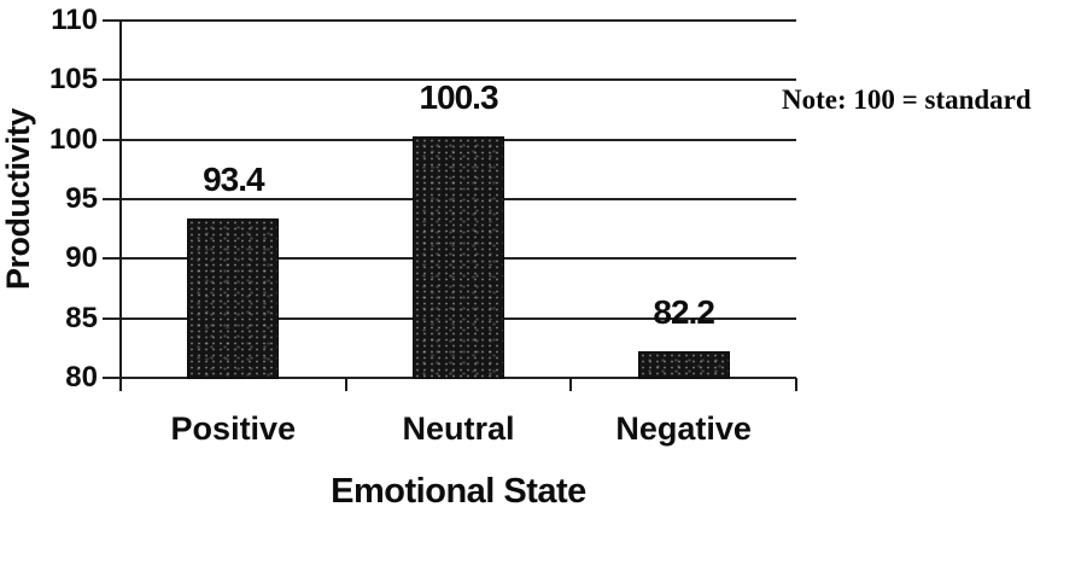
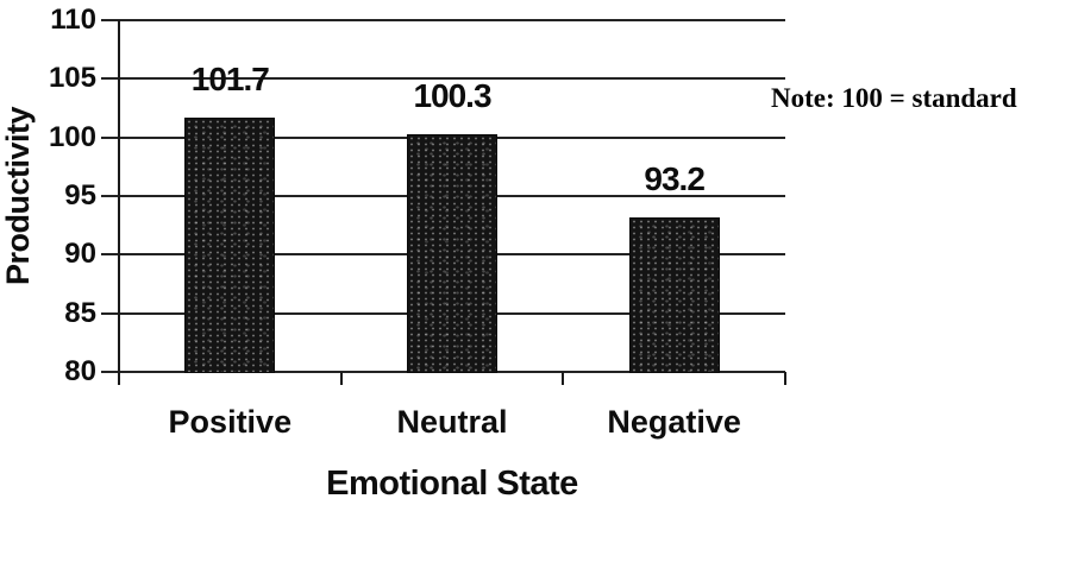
Positive: 93.4 -> 101.7
Negative: 82.2 -> 93.2
